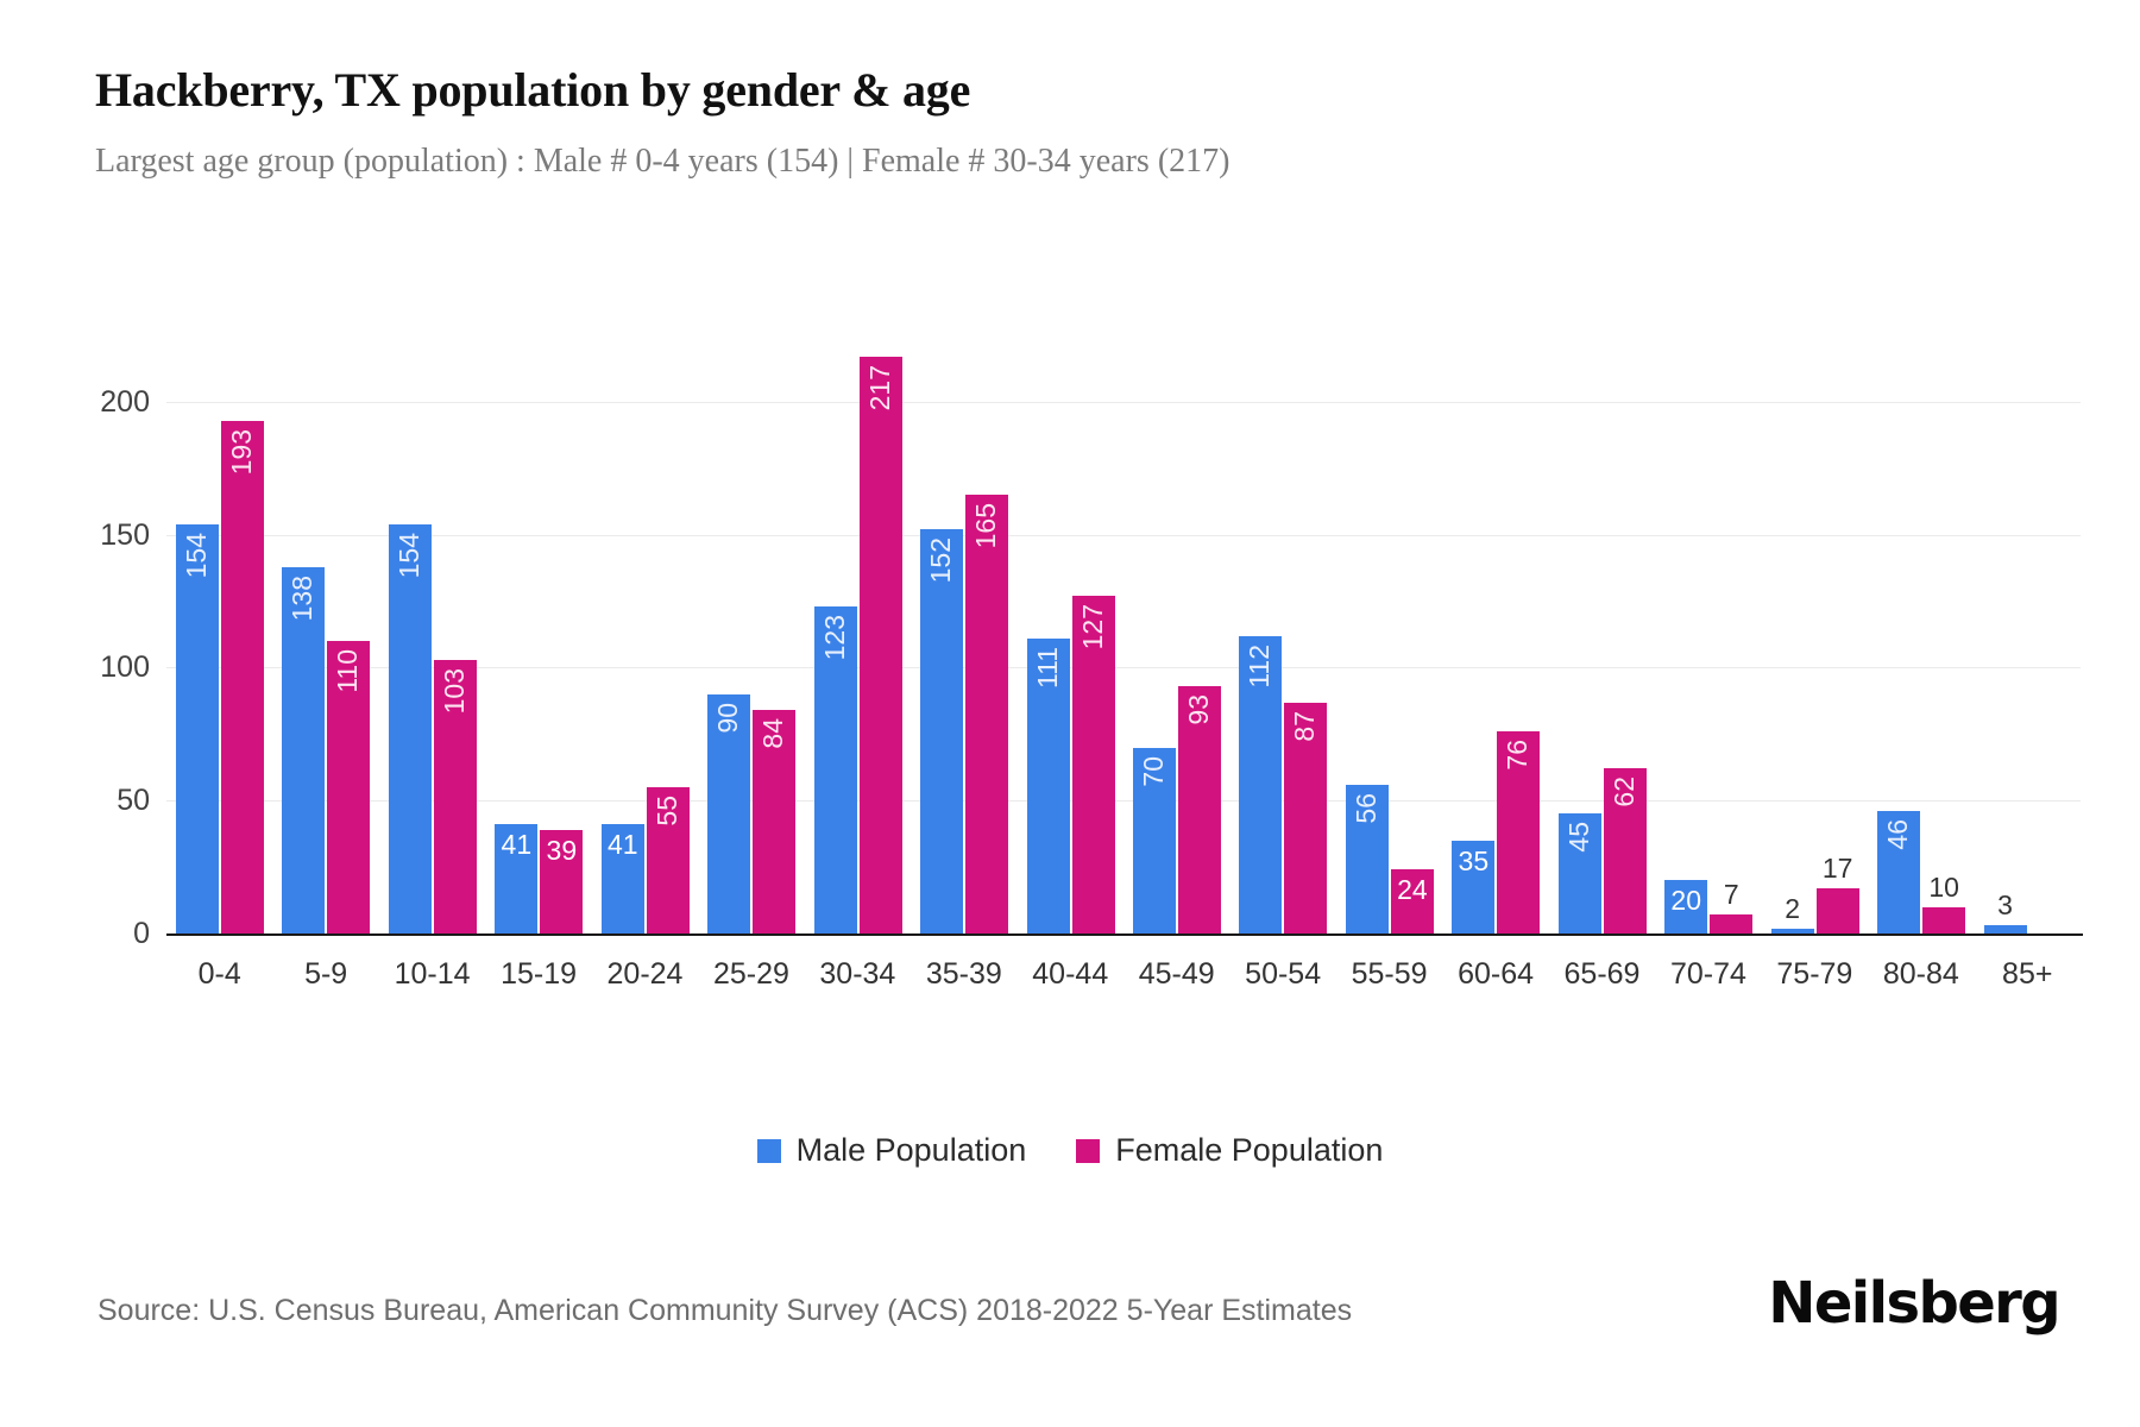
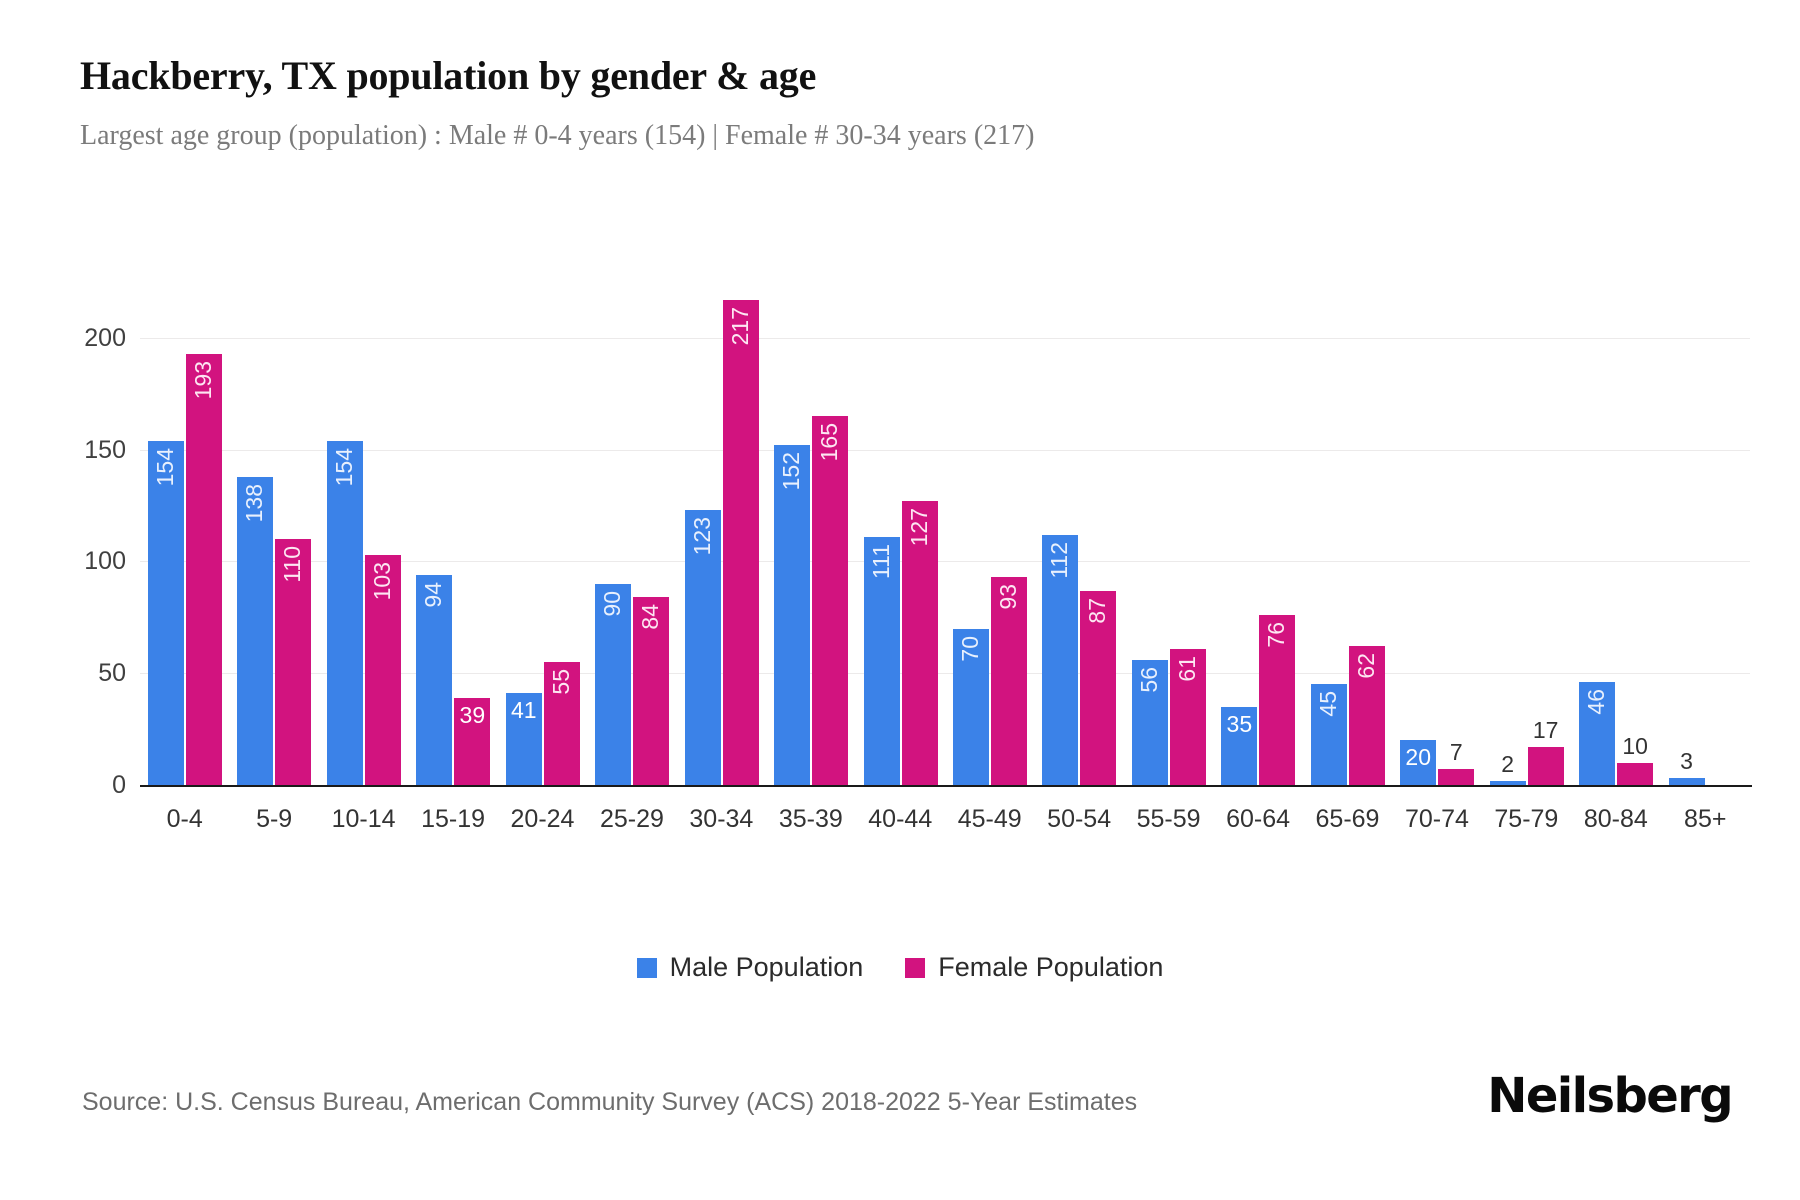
Male Population/15-19: 41 -> 94
Female Population/55-59: 24 -> 61
